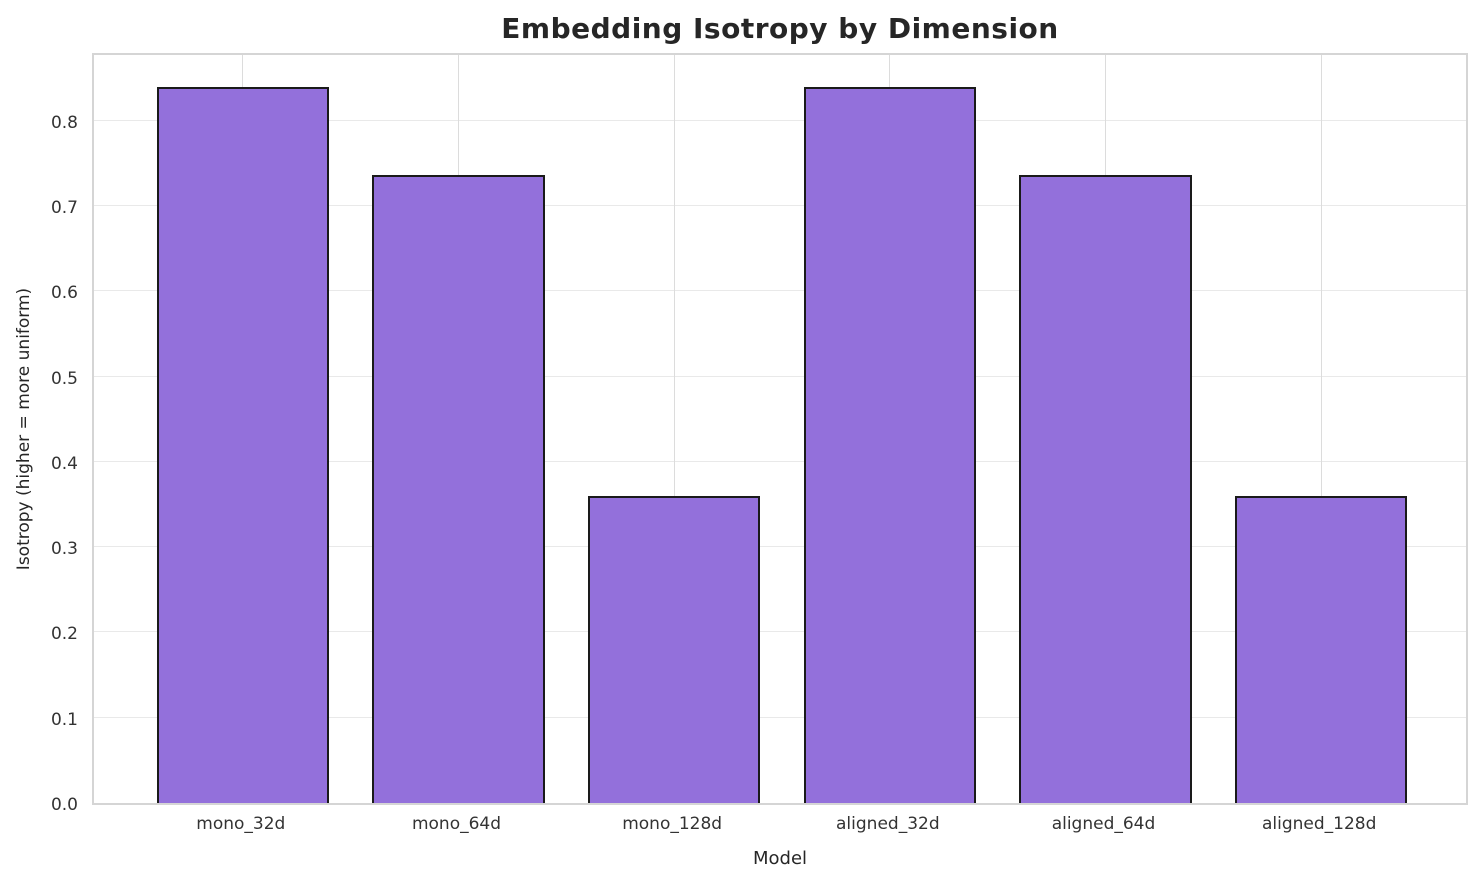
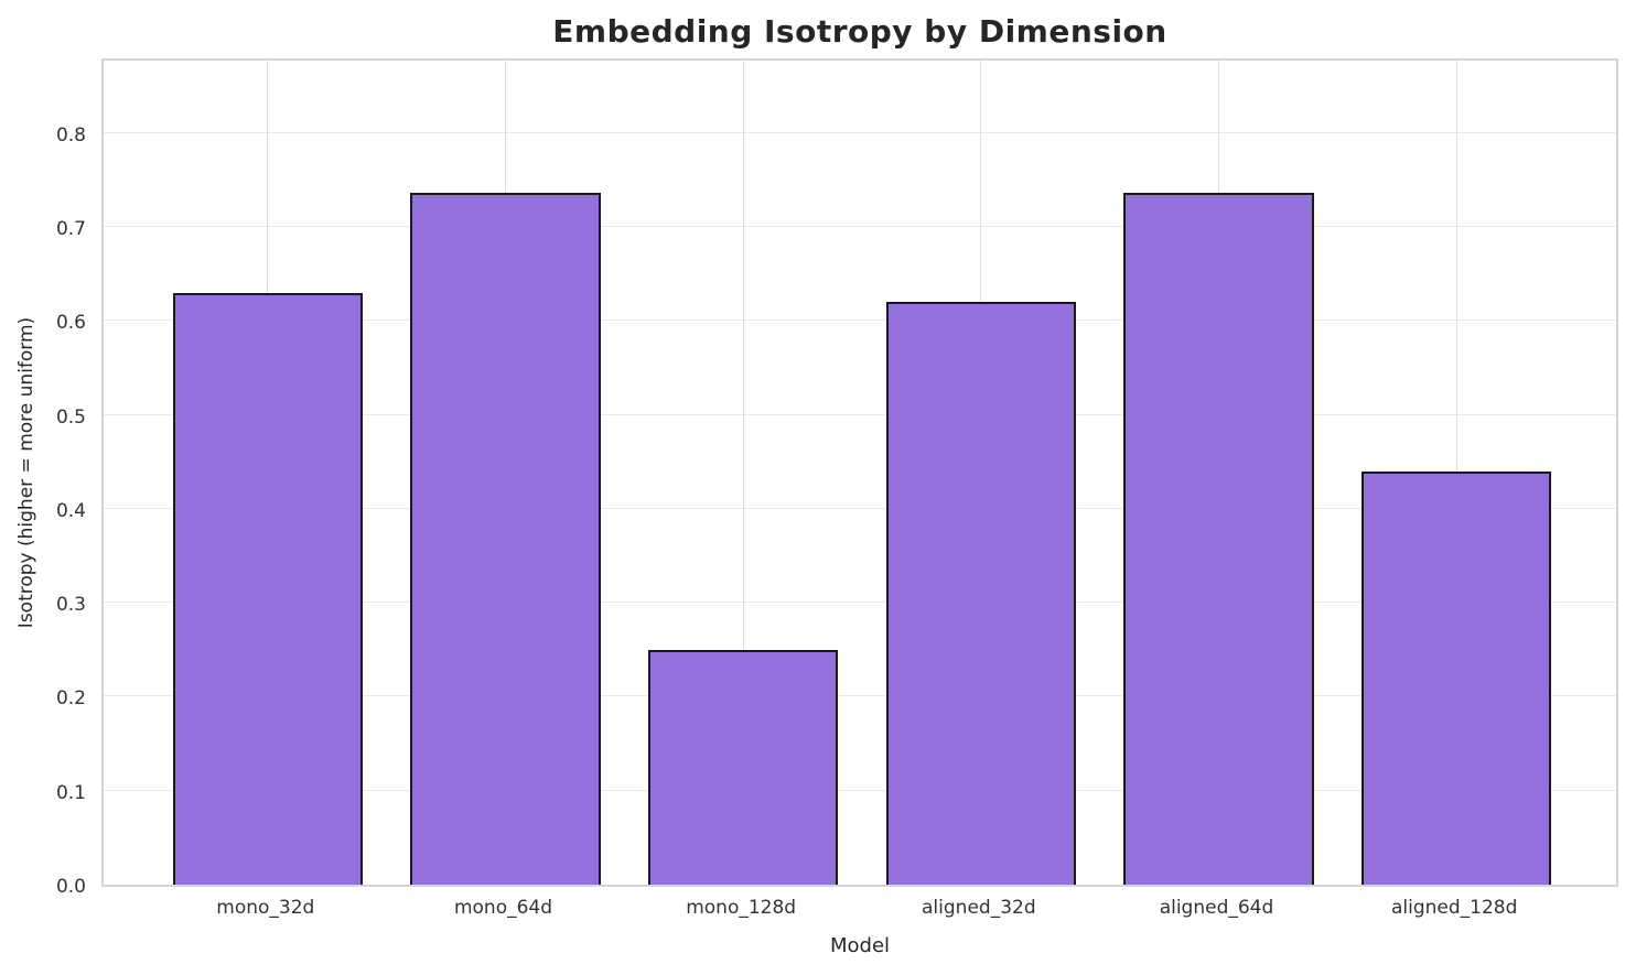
mono_32d: 0.84 -> 0.63
mono_128d: 0.36 -> 0.25
aligned_32d: 0.84 -> 0.62
aligned_128d: 0.36 -> 0.44
